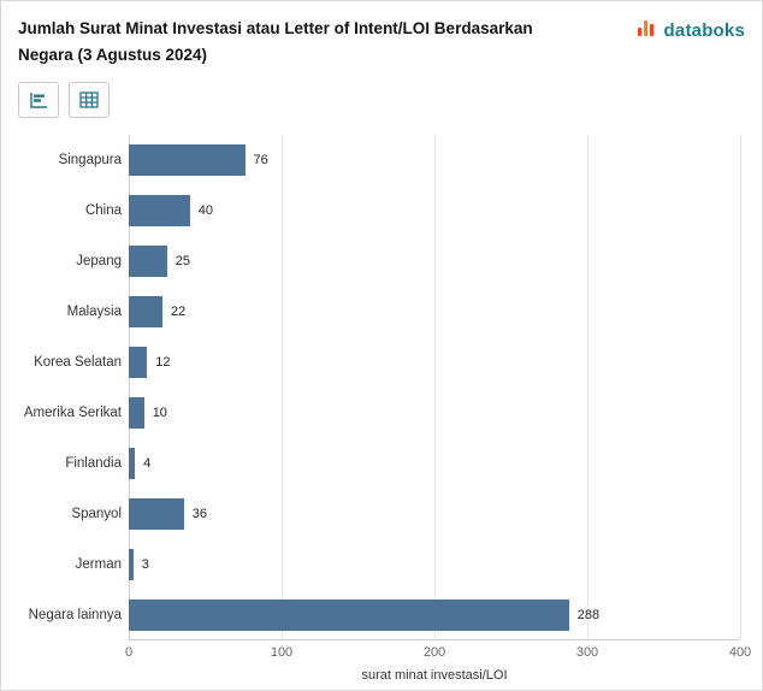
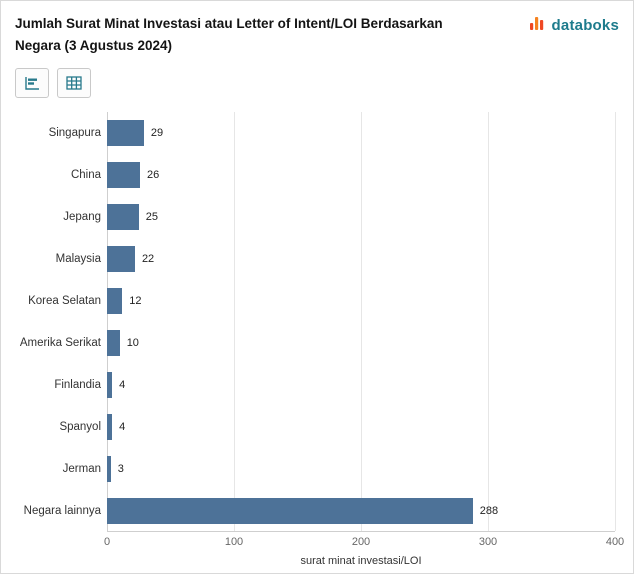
Singapura: 76 -> 29
China: 40 -> 26
Spanyol: 36 -> 4
